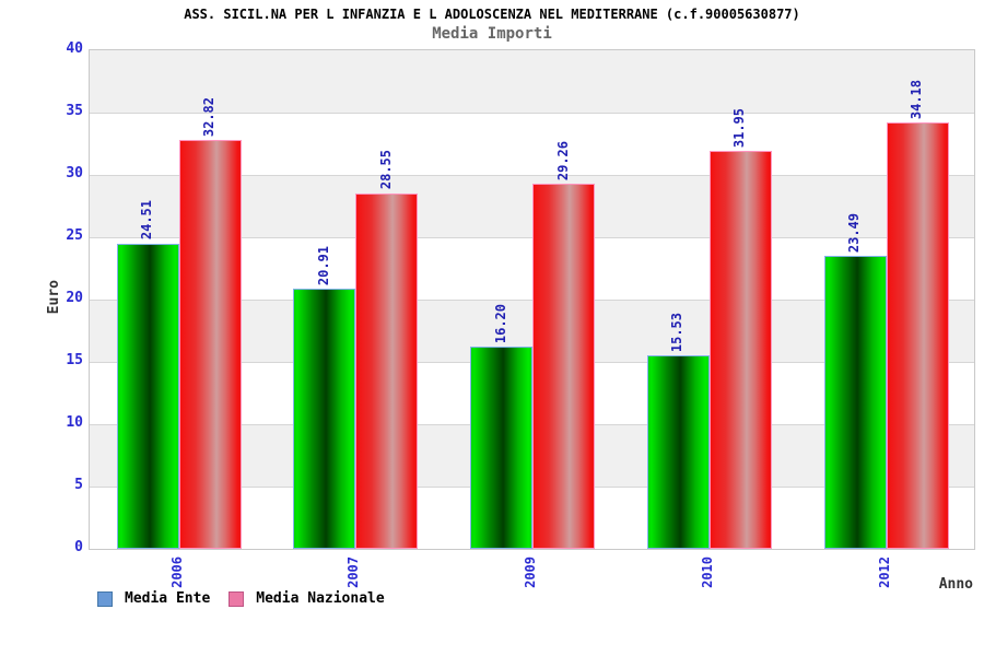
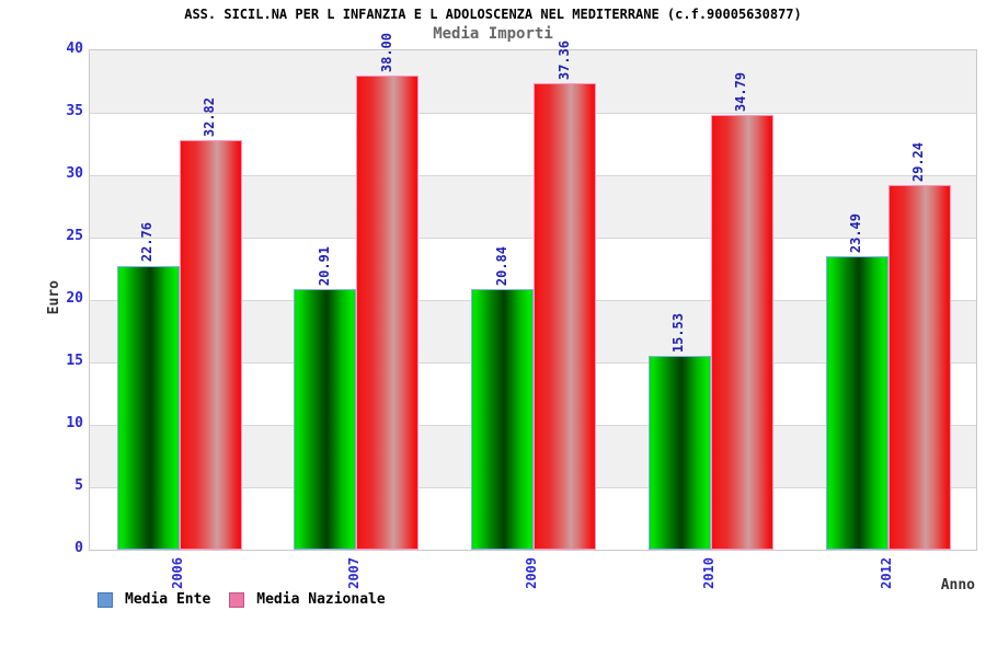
Media Ente/2006: 24.51 -> 22.76
Media Nazionale/2007: 28.55 -> 38.00
Media Ente/2009: 16.20 -> 20.84
Media Nazionale/2009: 29.26 -> 37.36
Media Nazionale/2010: 31.95 -> 34.79
Media Nazionale/2012: 34.18 -> 29.24
